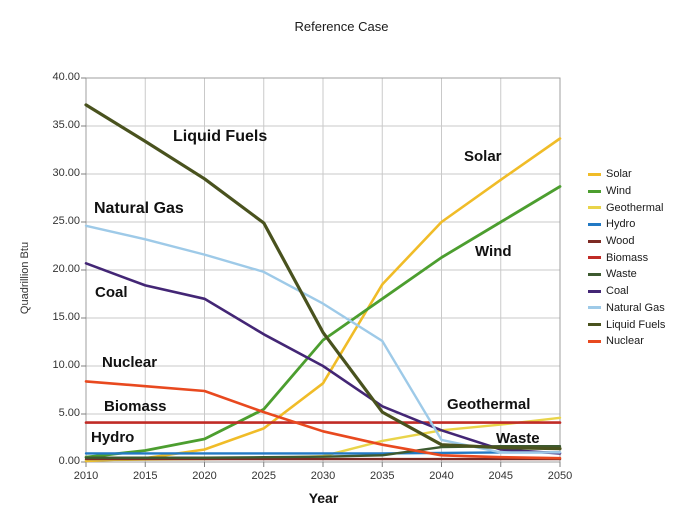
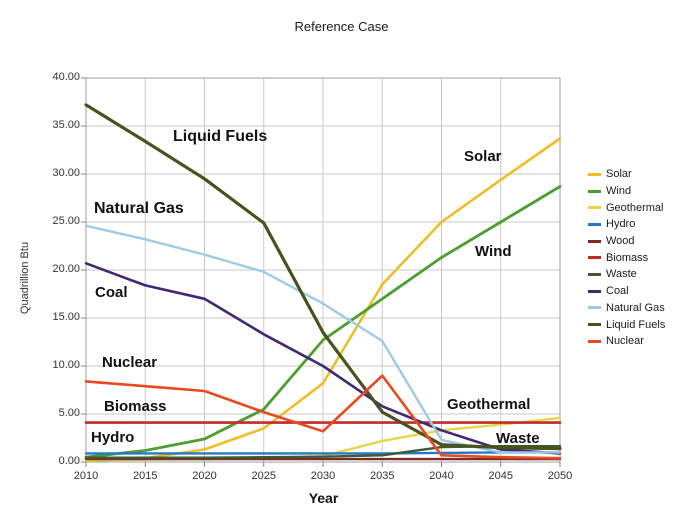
Nuclear/2035: 2 -> 9
